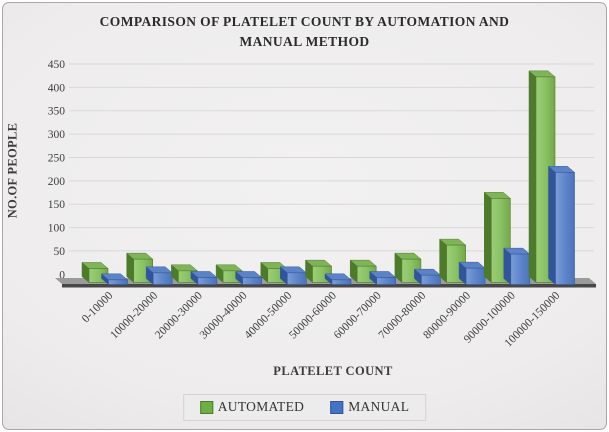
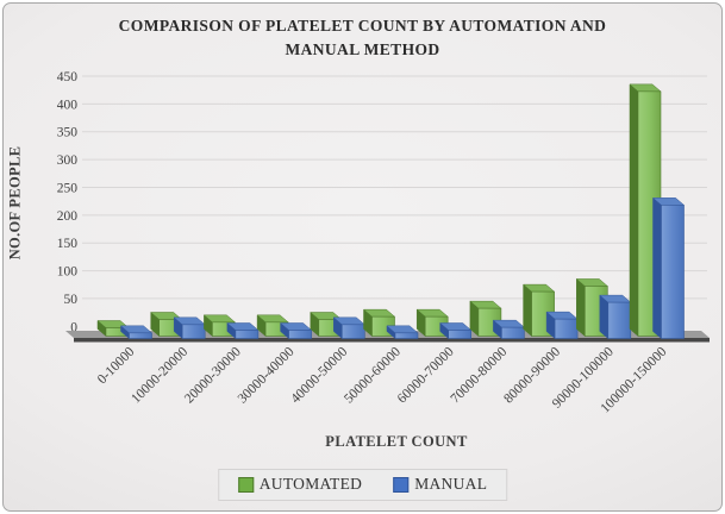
AUTOMATED/0-10000: 30 -> 20
AUTOMATED/10000-20000: 50 -> 30
AUTOMATED/90000-100000: 180 -> 90
